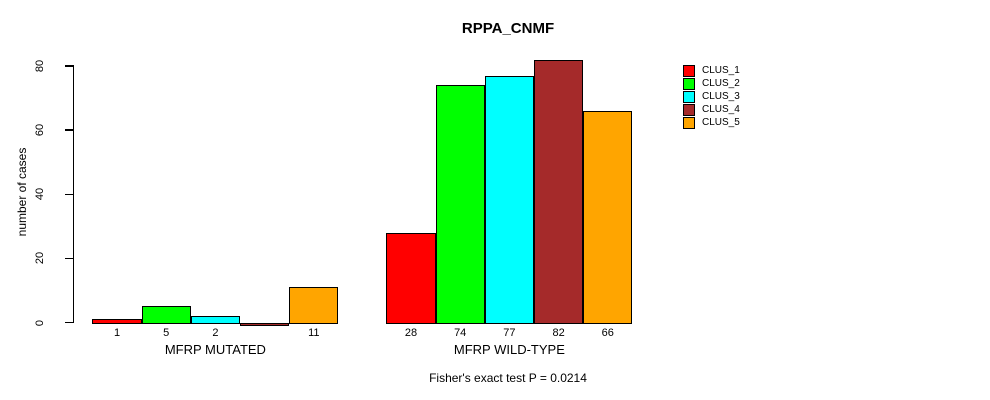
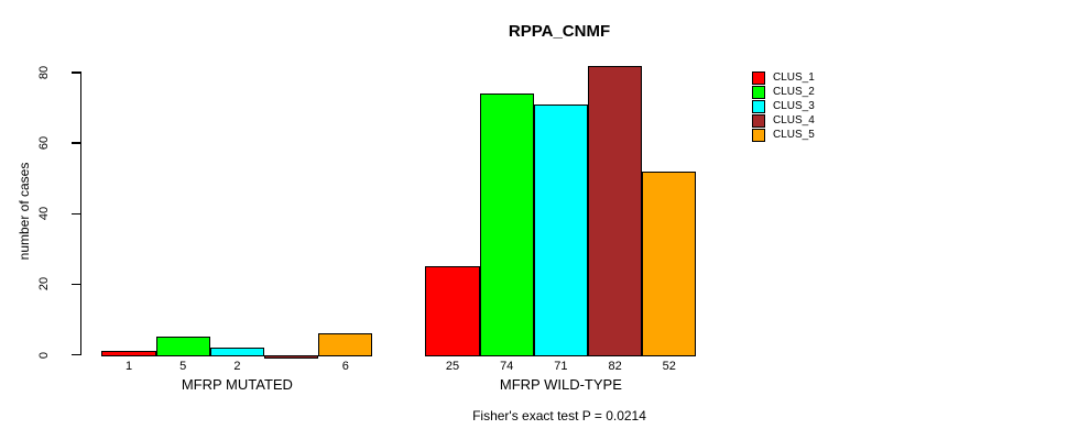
CLUS_5/MFRP MUTATED: 11 -> 6
CLUS_1/MFRP WILD-TYPE: 28 -> 25
CLUS_3/MFRP WILD-TYPE: 77 -> 71
CLUS_5/MFRP WILD-TYPE: 66 -> 52
